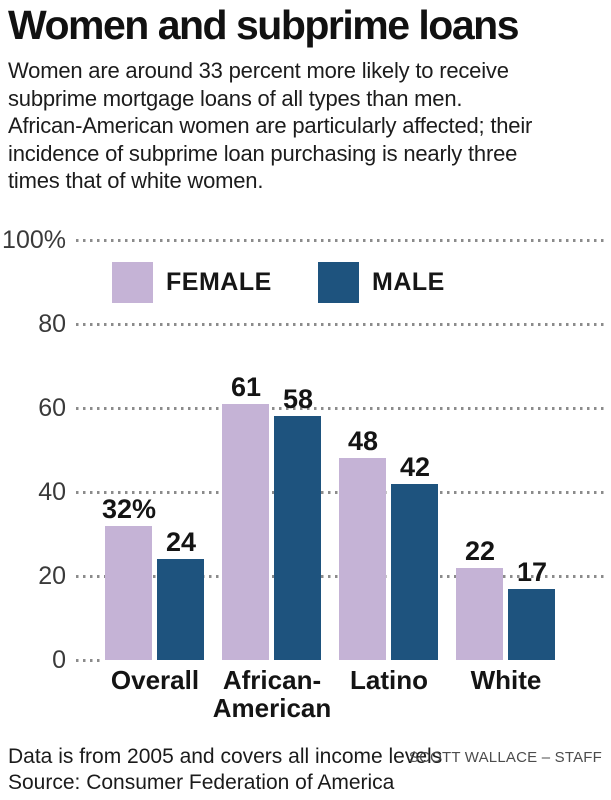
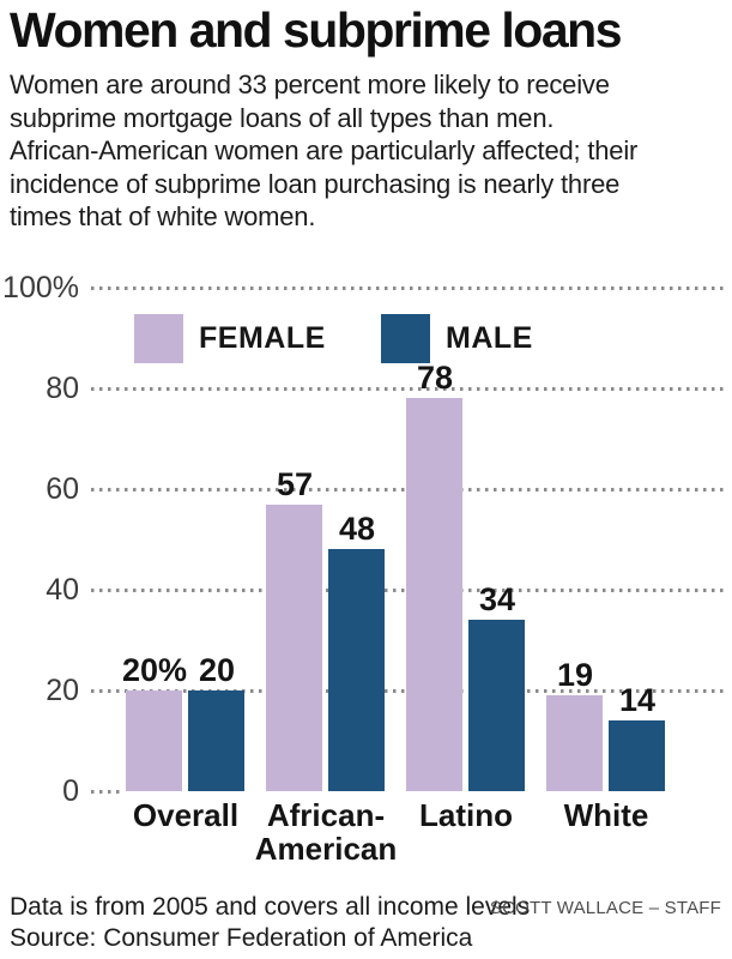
FEMALE/Overall: 32% -> 20%
MALE/Overall: 24 -> 20
FEMALE/African- American: 61 -> 57
MALE/African- American: 58 -> 48
FEMALE/Latino: 48 -> 78
MALE/Latino: 42 -> 34
FEMALE/White: 22 -> 19
MALE/White: 17 -> 14
